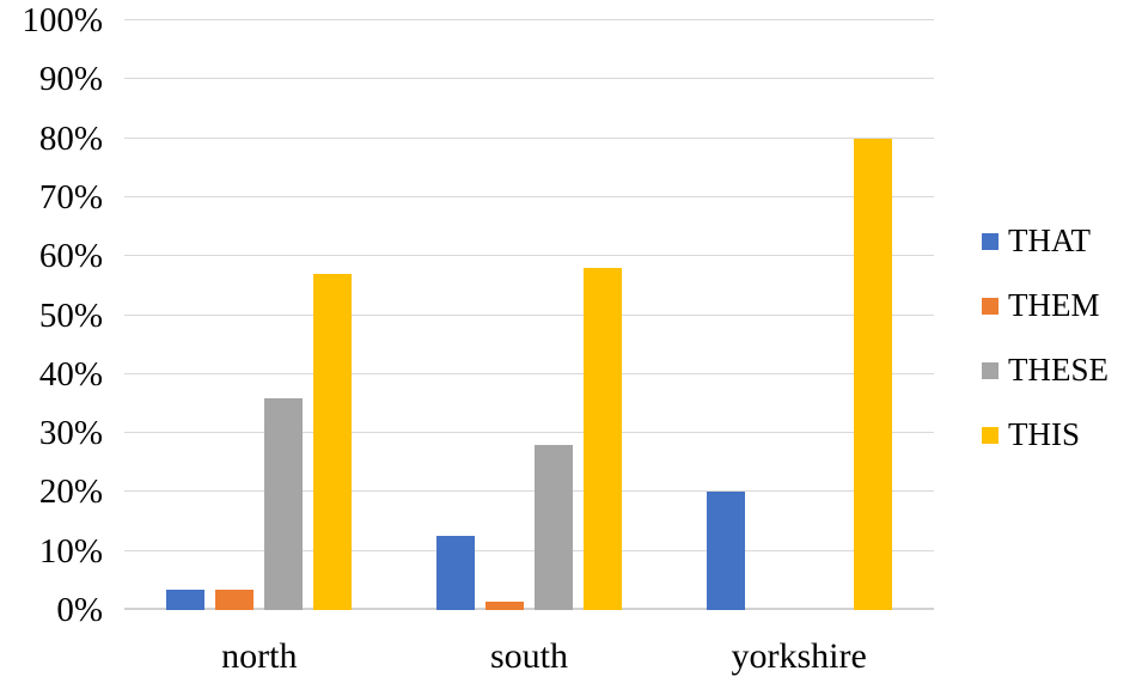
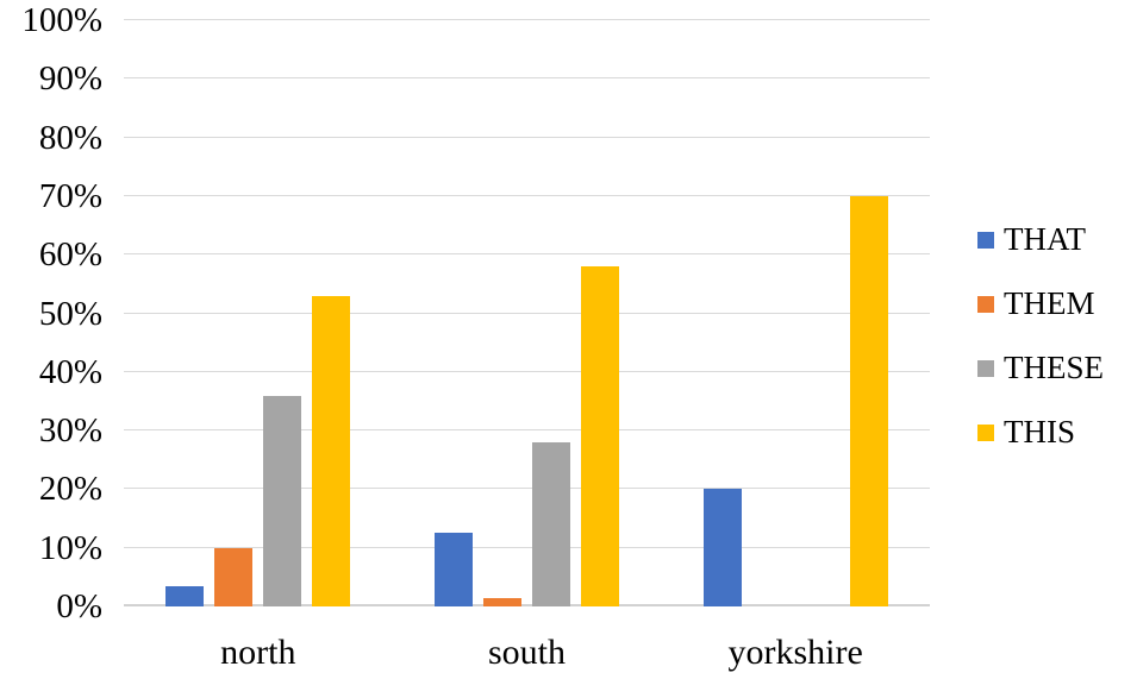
THEM/north: 4% -> 10%
THIS/north: 57% -> 53%
THIS/yorkshire: 80% -> 70%
